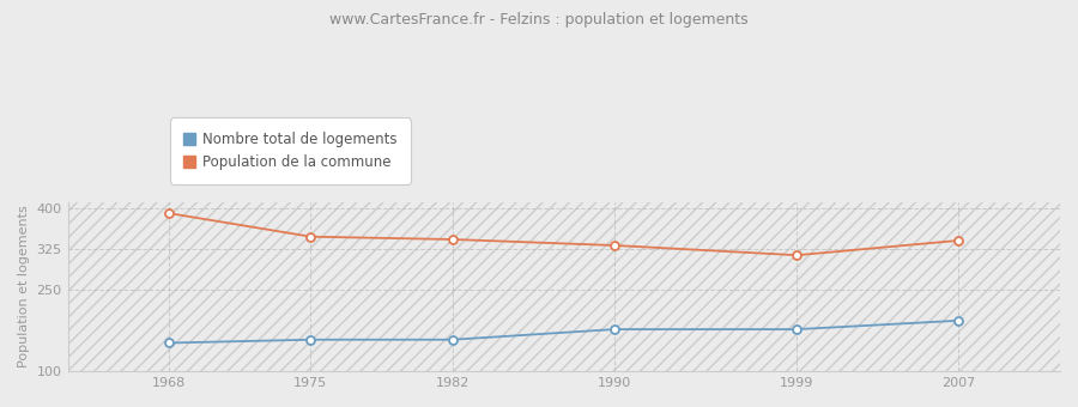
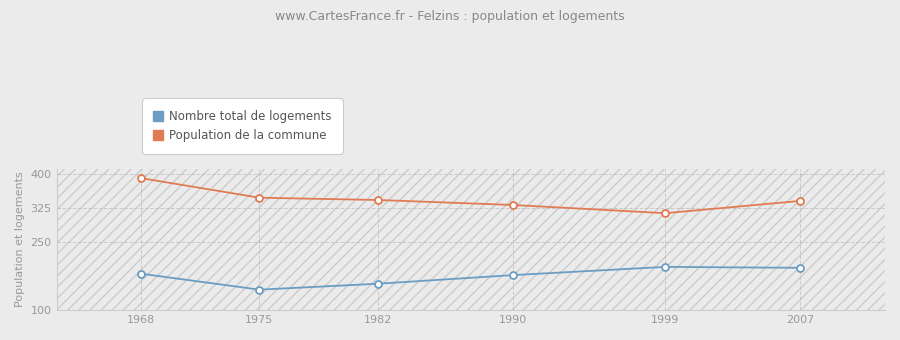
Nombre total de logements/1968: 152 -> 180
Nombre total de logements/1975: 158 -> 145
Nombre total de logements/1999: 177 -> 195
